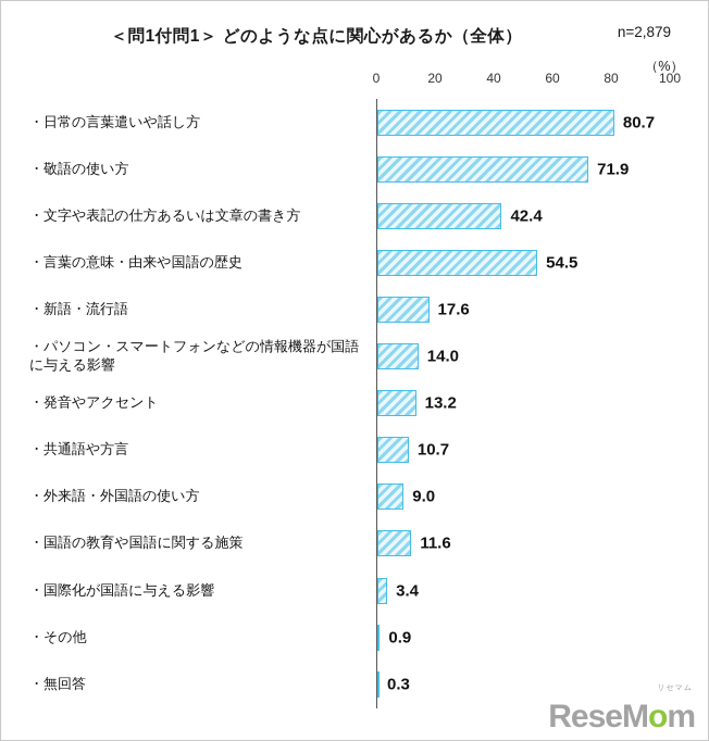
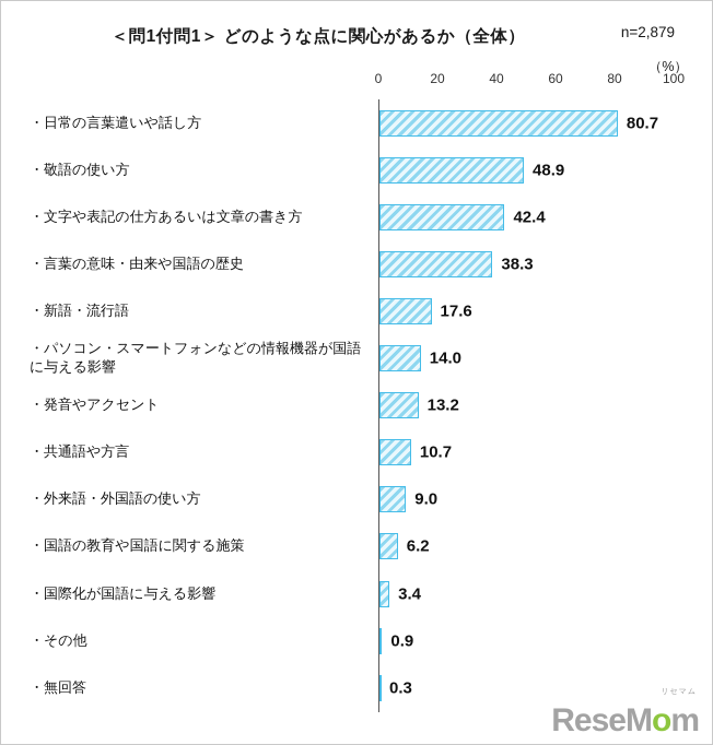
・敬語の使い方: 71.9 -> 48.9
・言葉の意味・由来や国語の歴史: 54.5 -> 38.3
・国語の教育や国語に関する施策: 11.6 -> 6.2
